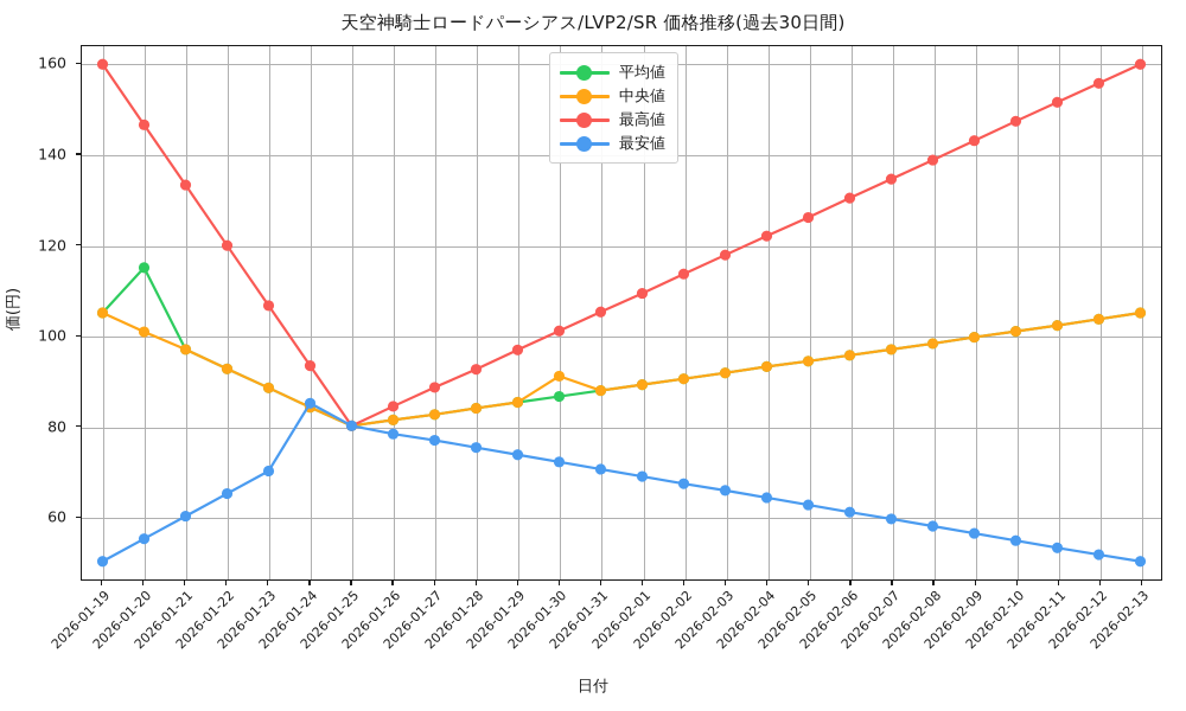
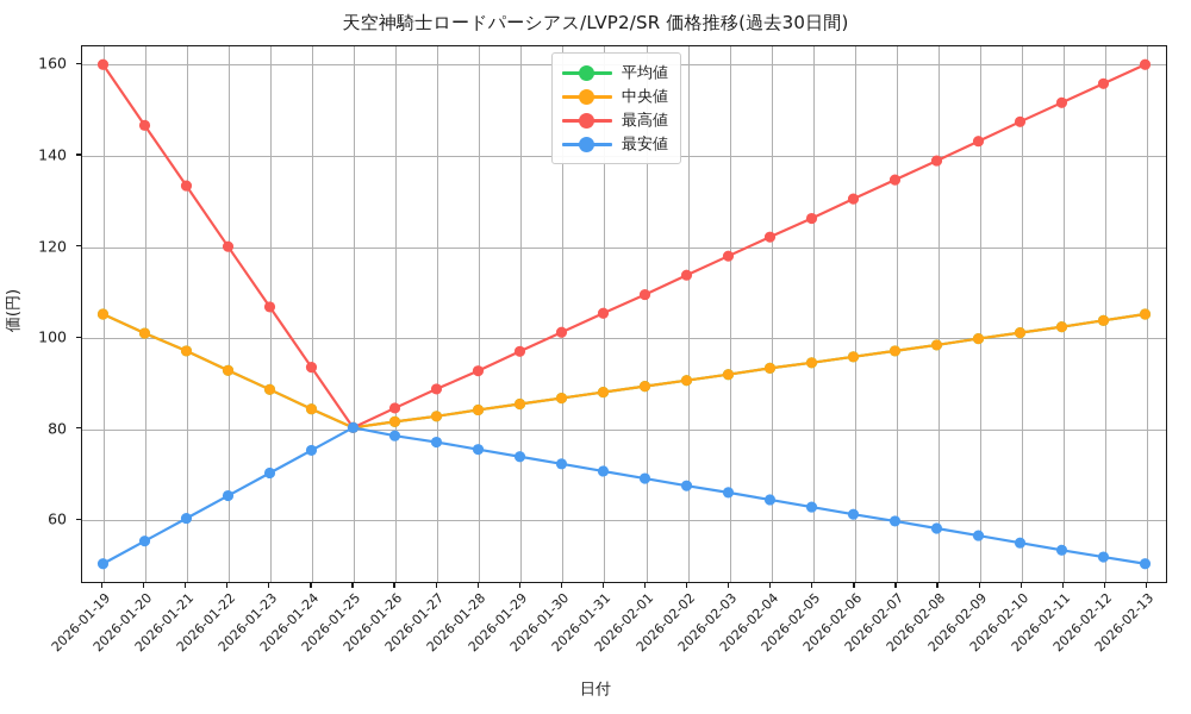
平均値/2026-01-20: 115 -> 101
最安値/2026-01-24: 85 -> 75
中央値/2026-01-30: 91 -> 86
